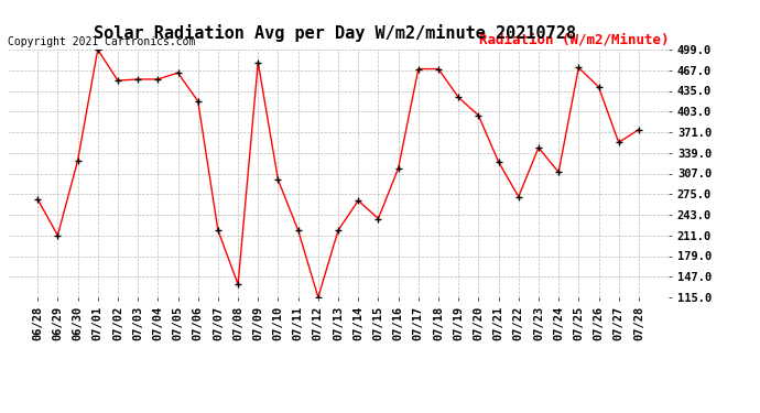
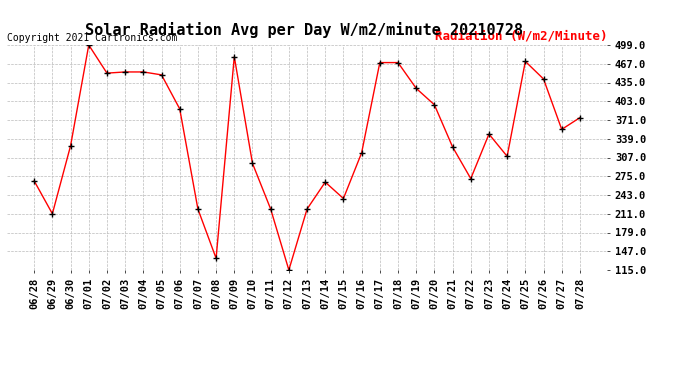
07/05: 463 -> 448
07/06: 419 -> 390
